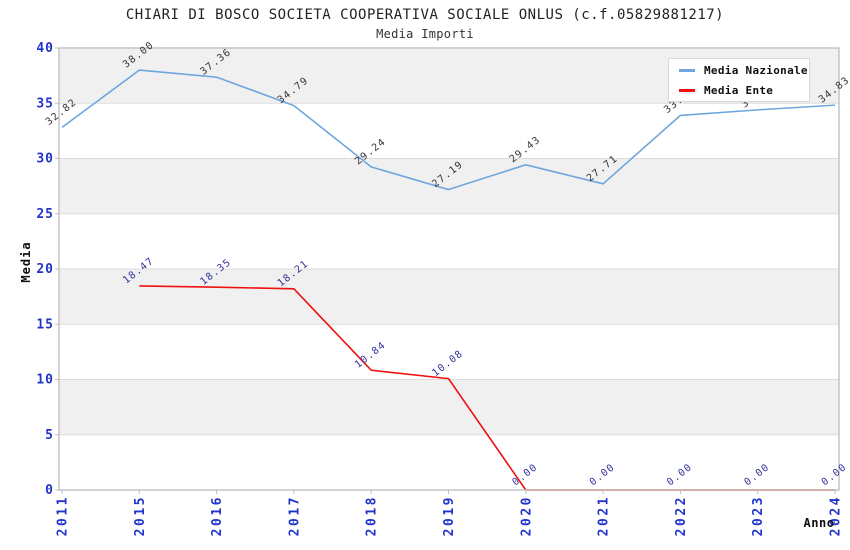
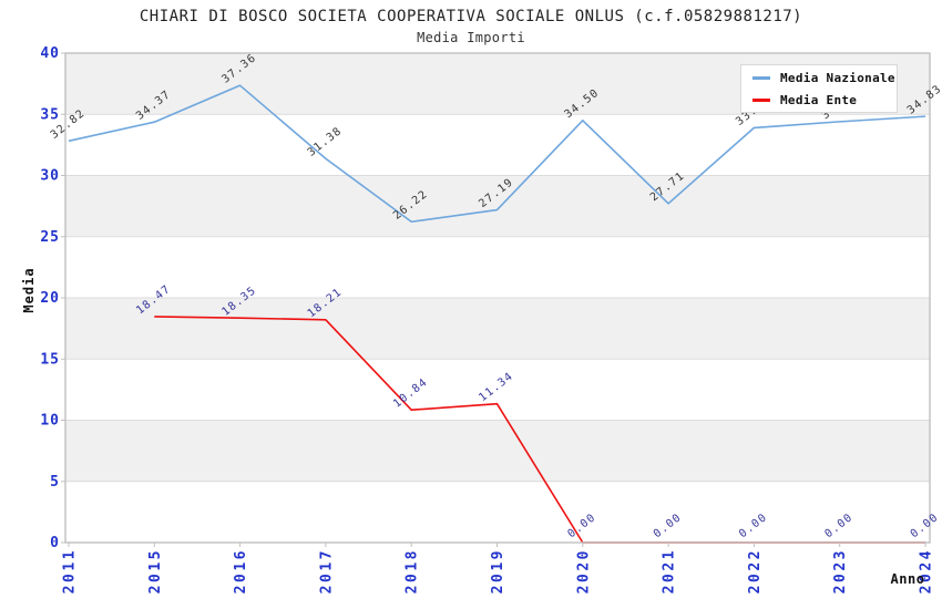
Media Nazionale/2015: 38.00 -> 34.37
Media Nazionale/2017: 34.79 -> 31.38
Media Nazionale/2018: 29.24 -> 26.22
Media Ente/2019: 10.08 -> 11.34
Media Nazionale/2020: 29.43 -> 34.50
